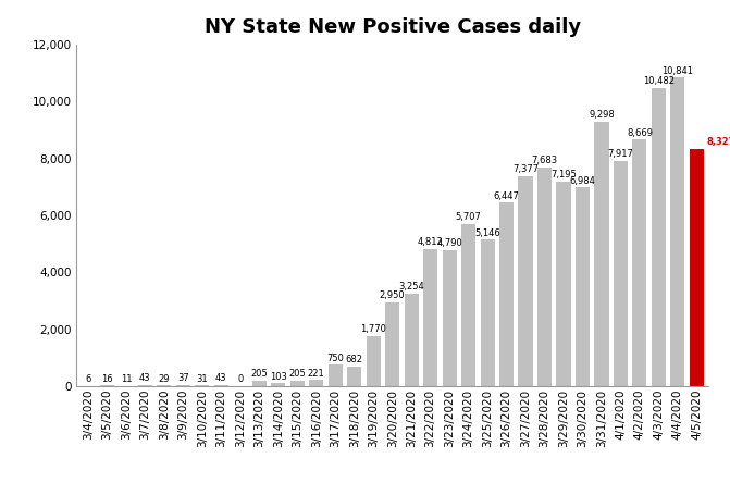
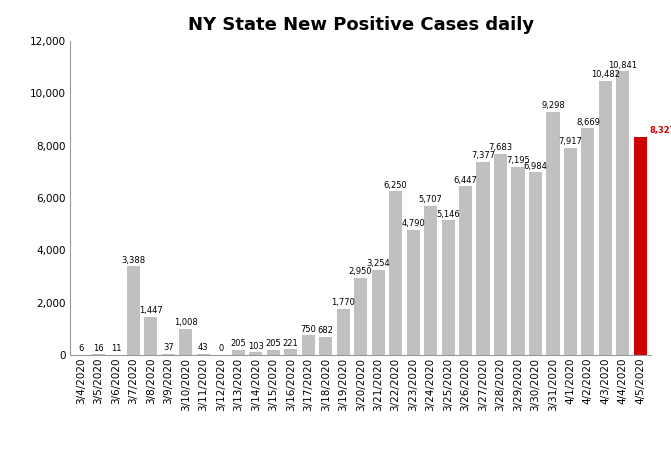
3/7/2020: 43 -> 3,388
3/8/2020: 29 -> 1,447
3/10/2020: 31 -> 1,008
3/22/2020: 4,810 -> 6,250
